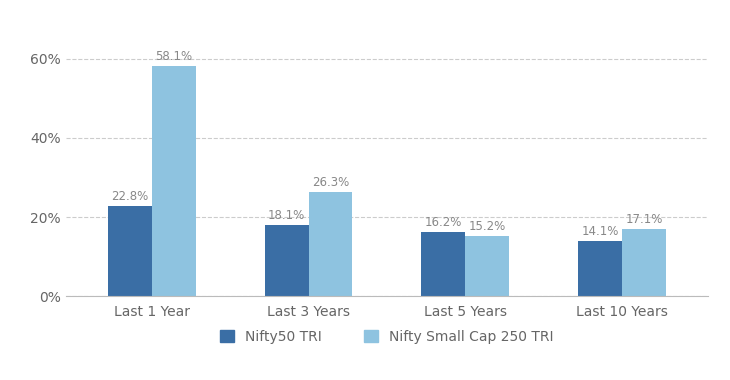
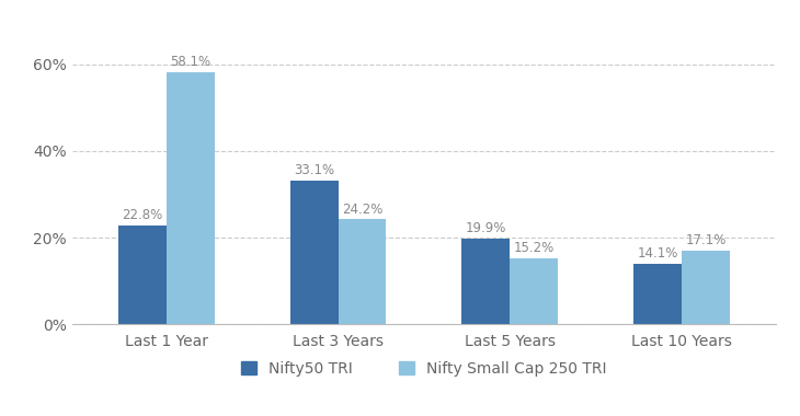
Nifty50 TRI/Last 3 Years: 18.1% -> 33.1%
Nifty Small Cap 250 TRI/Last 3 Years: 26.3% -> 24.2%
Nifty50 TRI/Last 5 Years: 16.2% -> 19.9%
